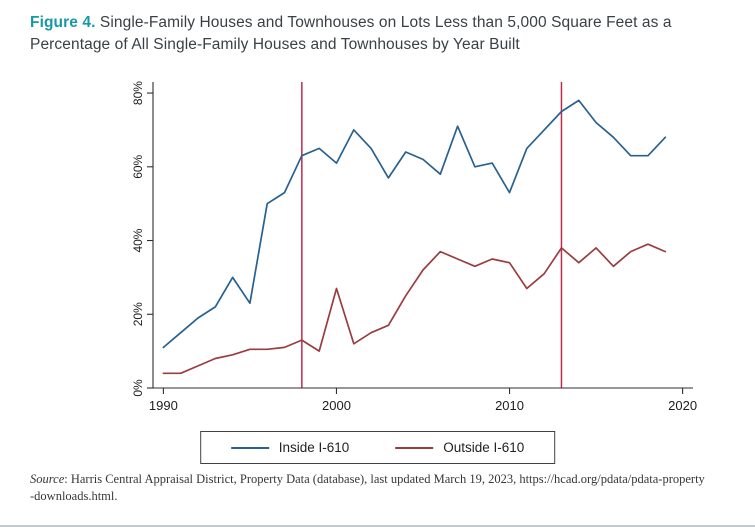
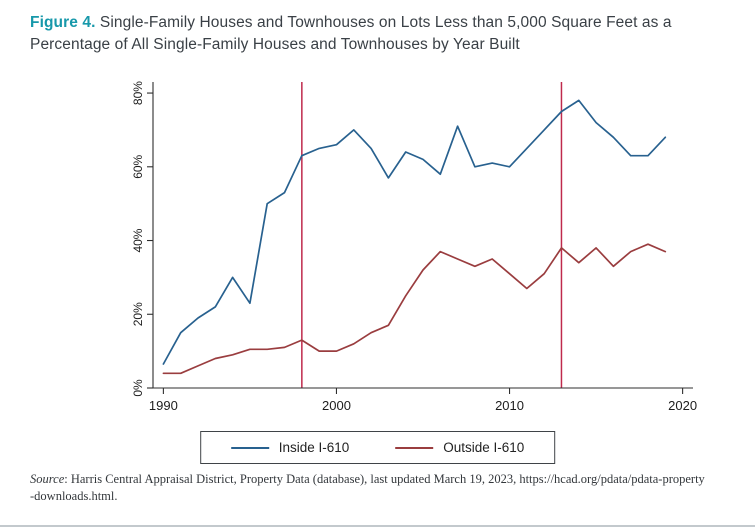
Inside I-610/1990: 11% -> 6%
Inside I-610/2000: 61% -> 66%
Outside I-610/2000: 27% -> 10%
Inside I-610/2010: 53% -> 60%
Outside I-610/2010: 34% -> 31%
